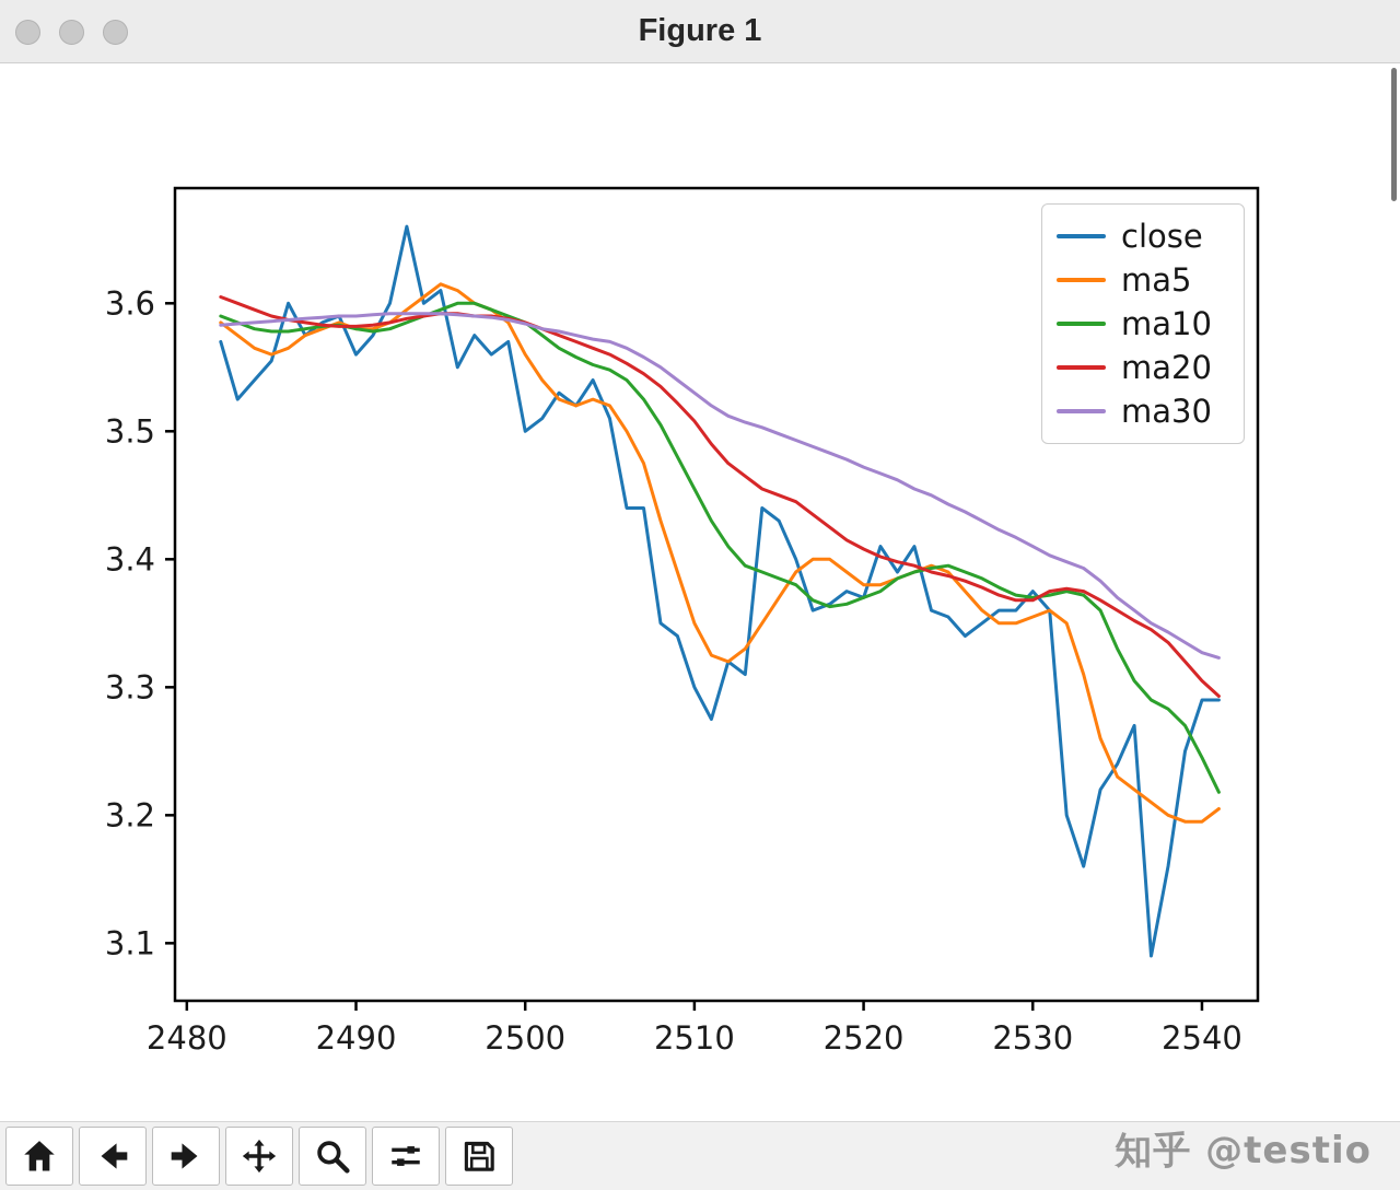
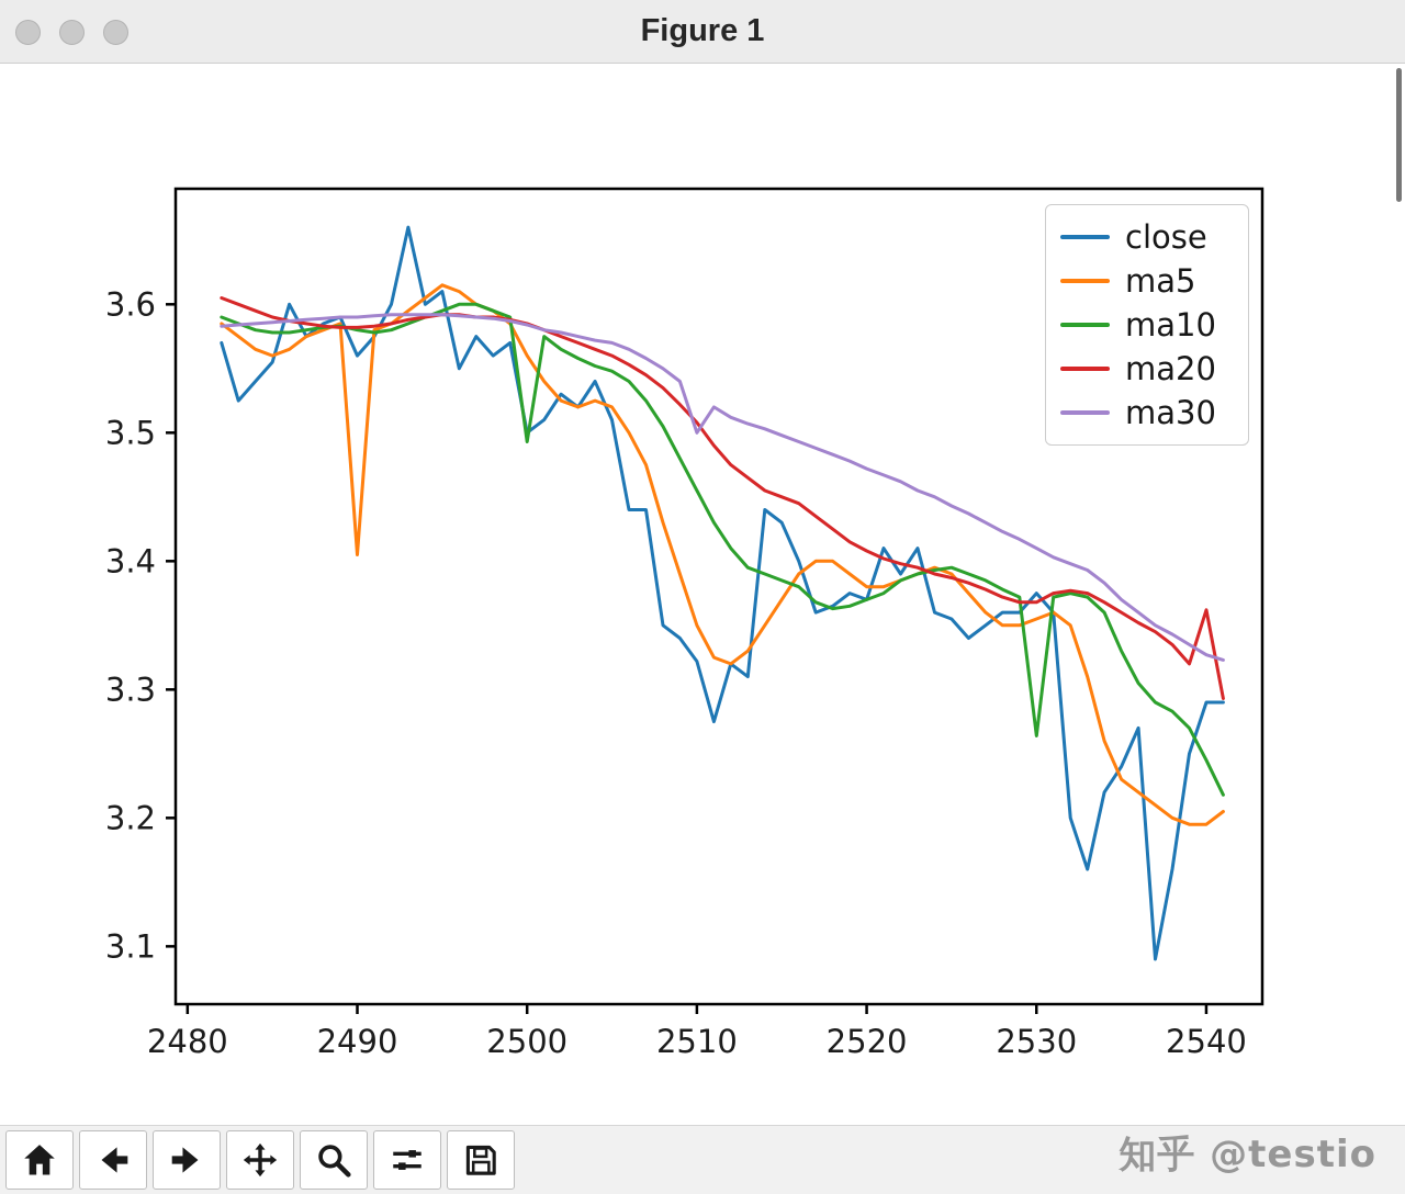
ma5/2490: 3.580 -> 3.405
ma10/2500: 3.585 -> 3.493
close/2510: 3.300 -> 3.322
ma30/2510: 3.530 -> 3.500
ma10/2530: 3.370 -> 3.264
ma20/2540: 3.305 -> 3.362
